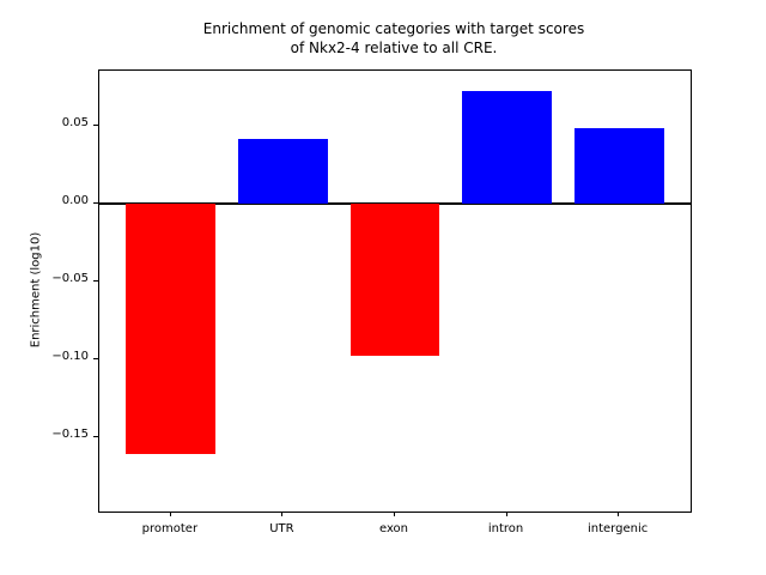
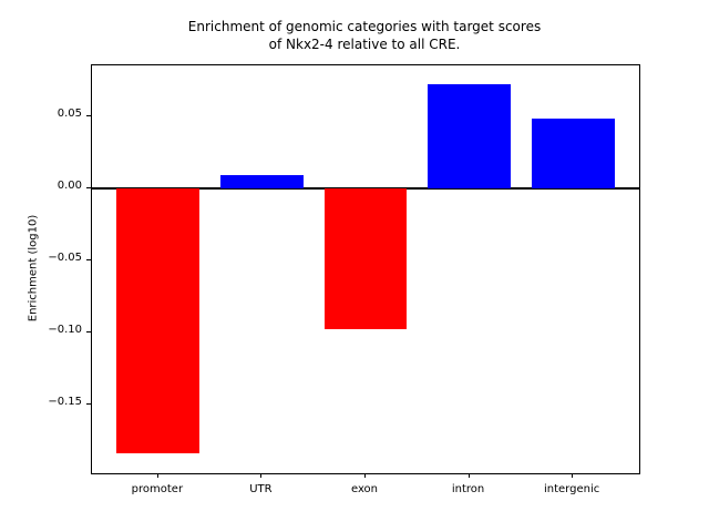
promoter: -0.161 -> -0.184
UTR: 0.041 -> 0.009
